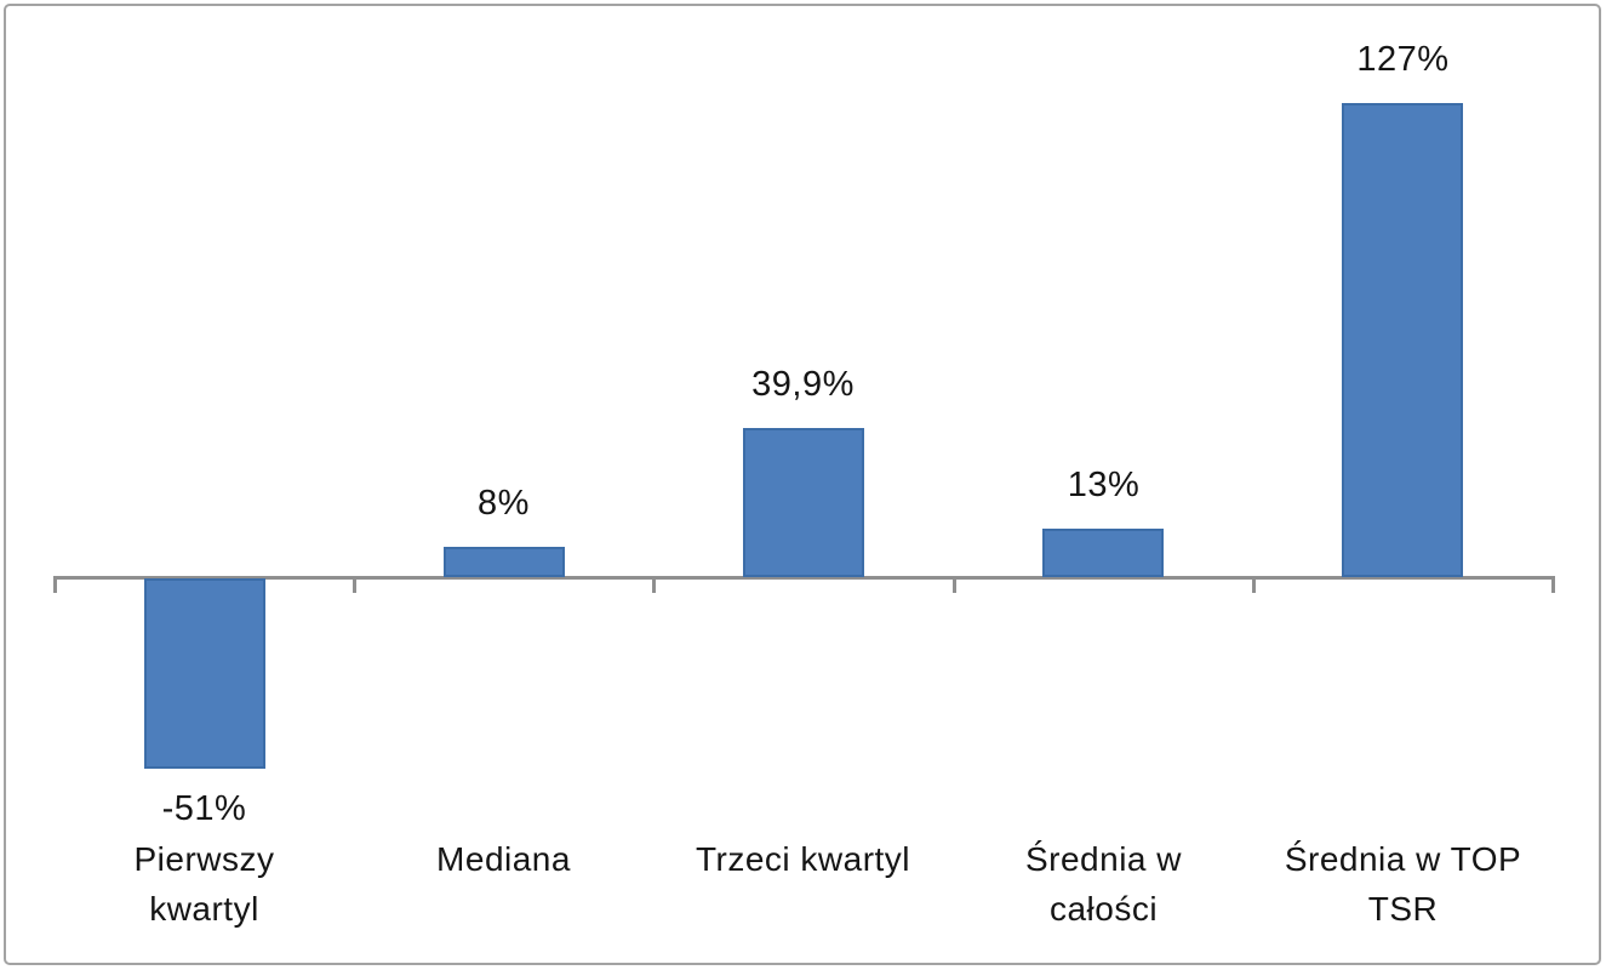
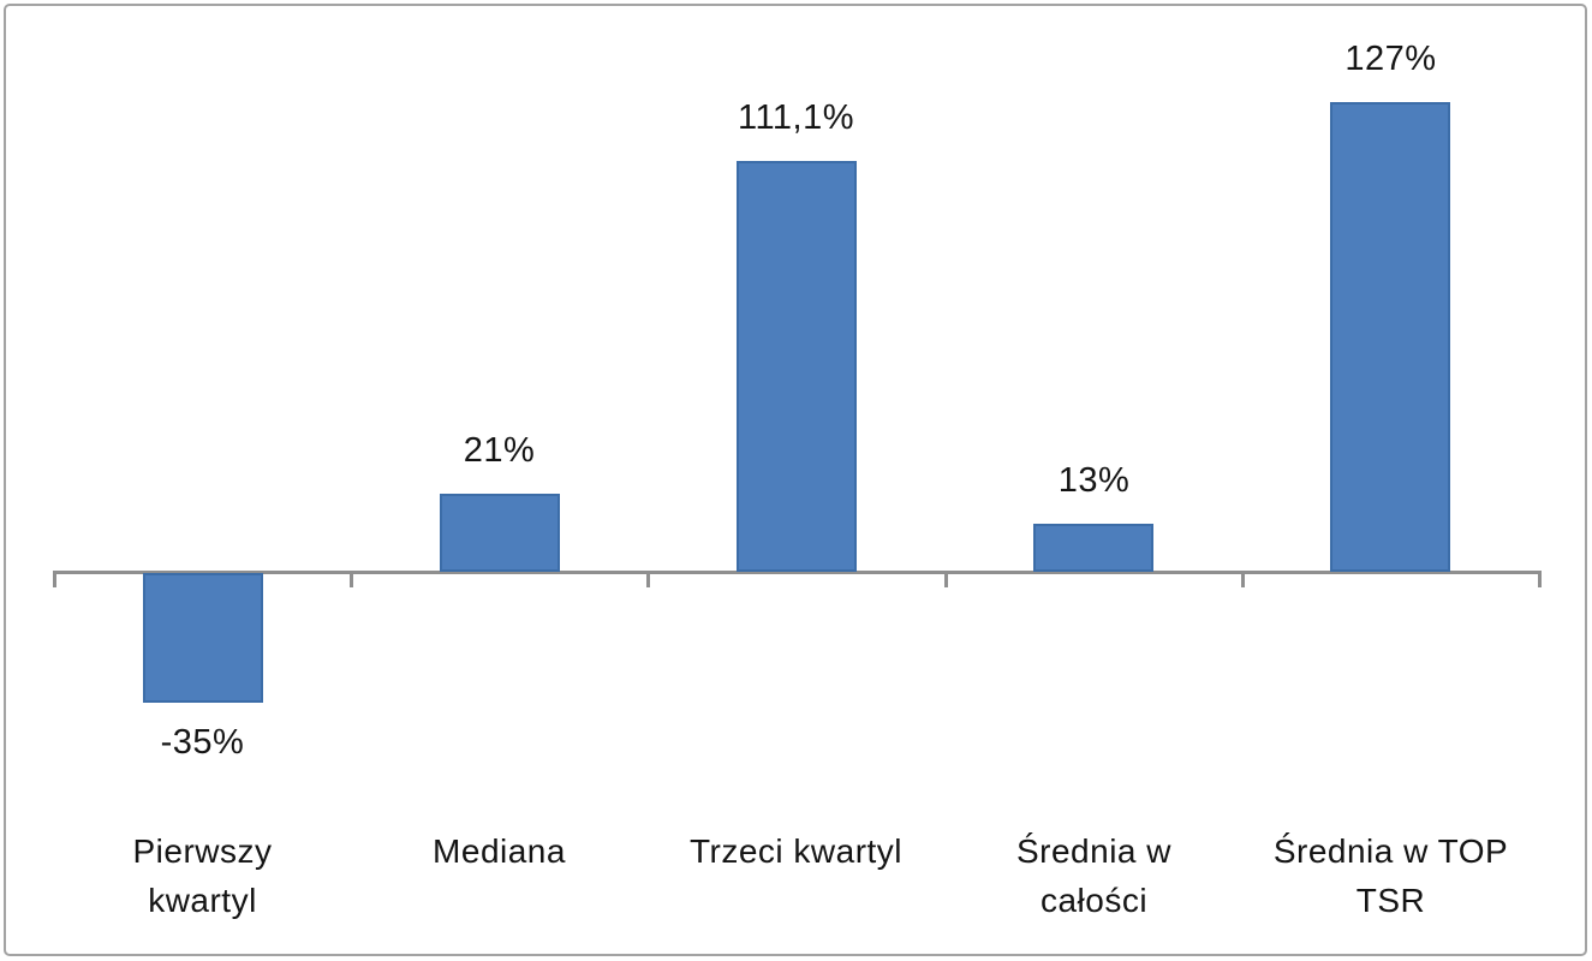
Pierwszy kwartyl: -51% -> -35%
Mediana: 8% -> 21%
Trzeci kwartyl: 39,9% -> 111,1%
